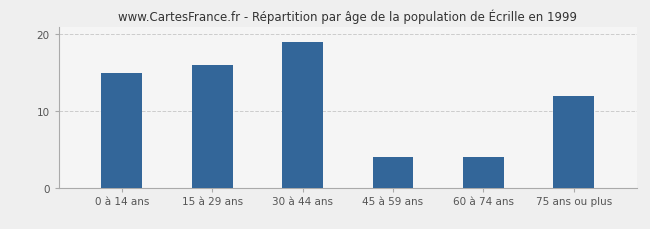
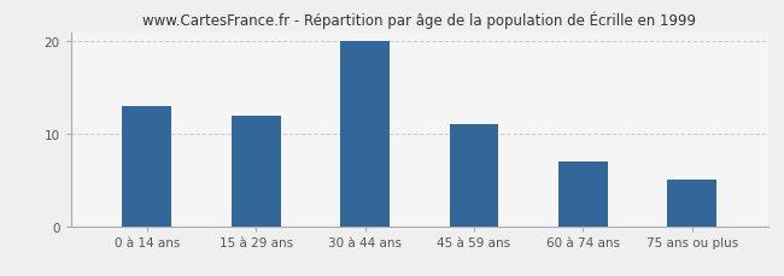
0 à 14 ans: 15 -> 13
15 à 29 ans: 16 -> 12
30 à 44 ans: 19 -> 20
45 à 59 ans: 4 -> 11
60 à 74 ans: 4 -> 7
75 ans ou plus: 12 -> 5
